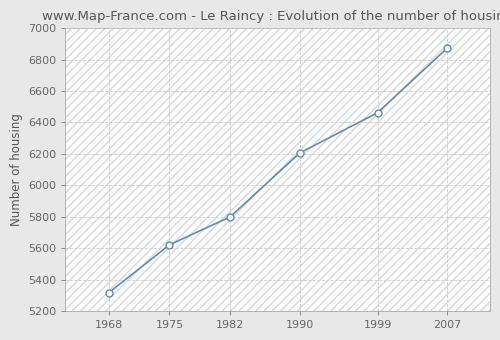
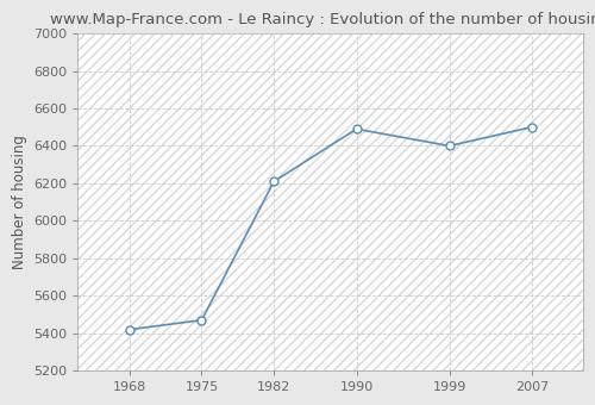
1968: 5320 -> 5420
1975: 5620 -> 5470
1982: 5800 -> 6210
1990: 6200 -> 6490
1999: 6460 -> 6400
2007: 6870 -> 6500
